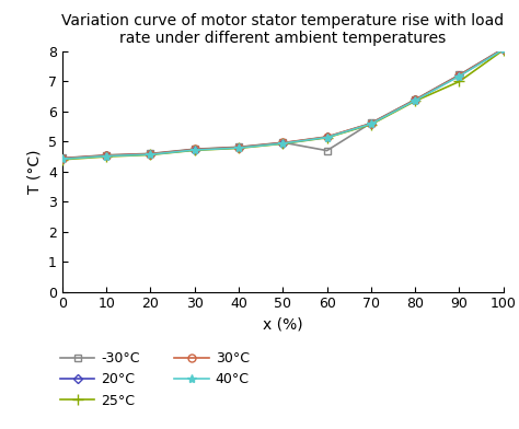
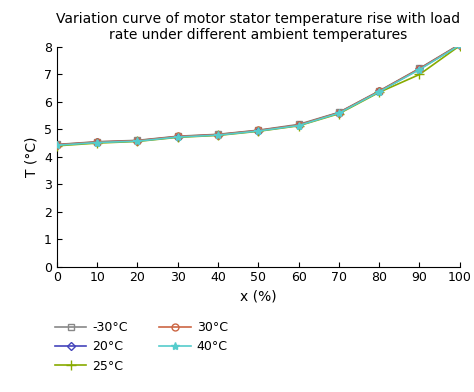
-30°C/60: 4.70 -> 5.18
